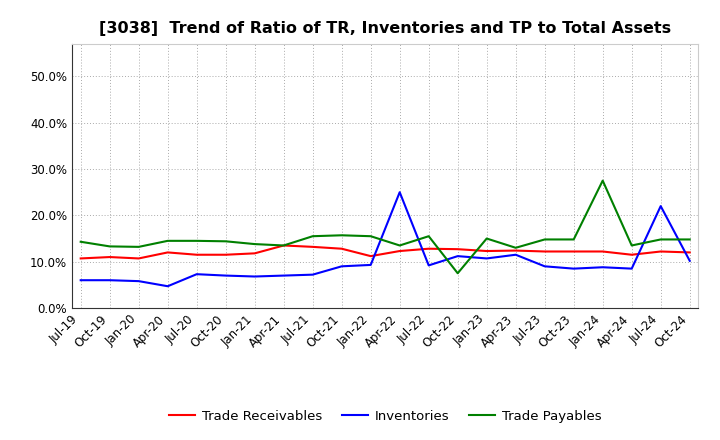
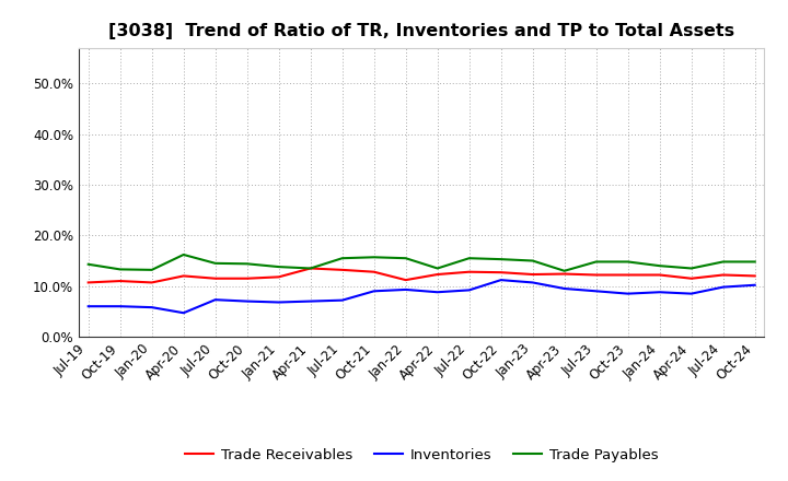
Trade Payables/Apr-20: 14.5% -> 16.2%
Inventories/Apr-22: 25.0% -> 8.8%
Trade Payables/Oct-22: 7.5% -> 15.3%
Inventories/Apr-23: 11.5% -> 9.5%
Trade Payables/Jan-24: 27.5% -> 14.0%
Inventories/Jul-24: 22.0% -> 9.8%
